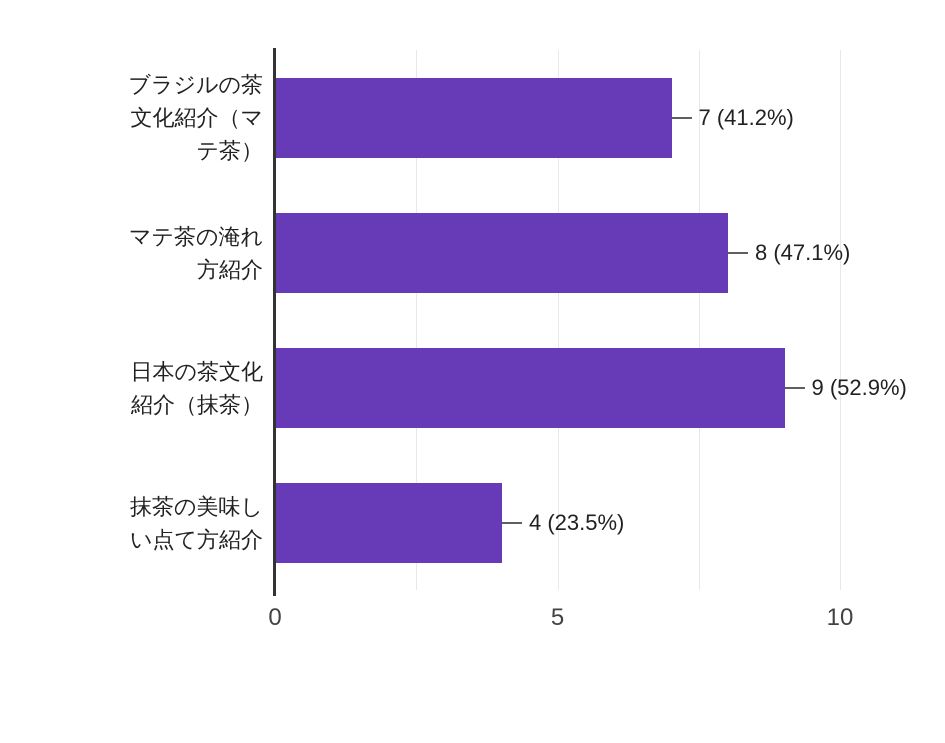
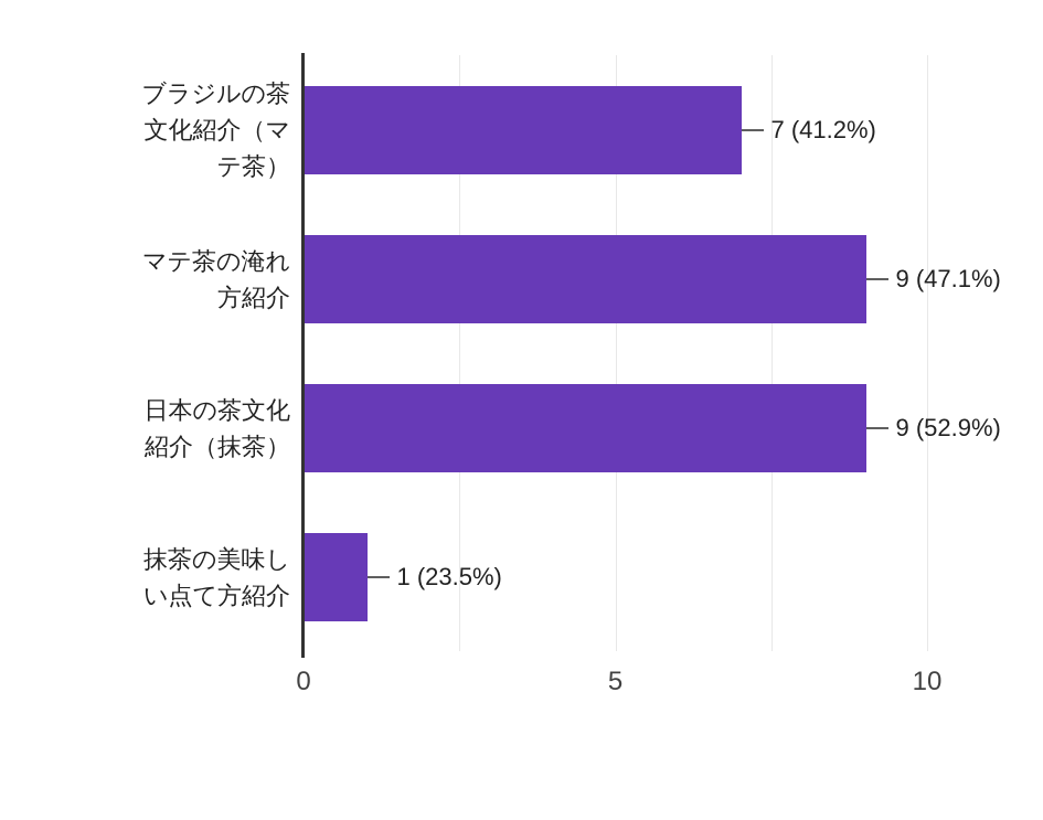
マテ茶の淹れ方紹介: 8 -> 9
抹茶の美味しい点て方紹介: 4 -> 1
